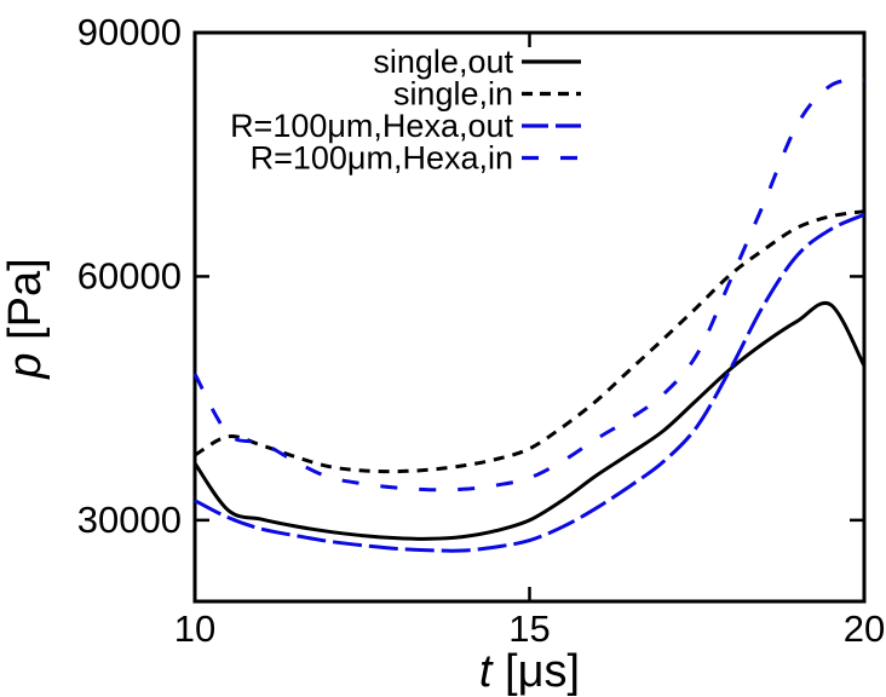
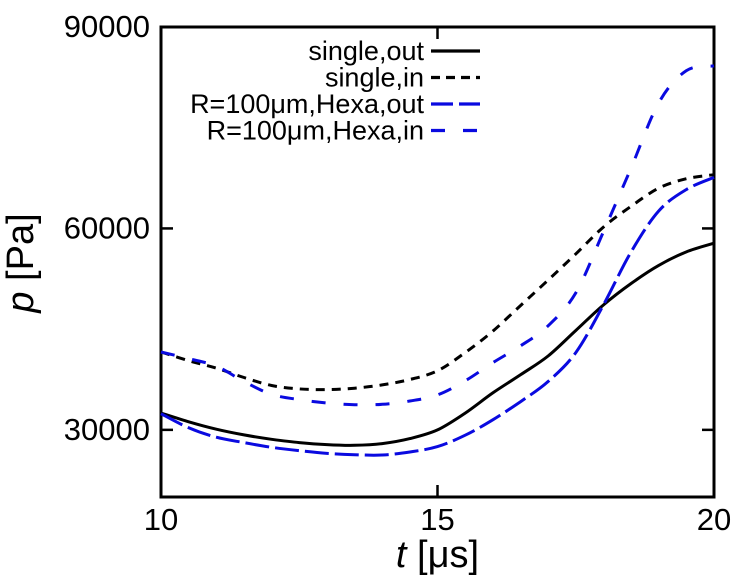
single,out/10: 37000 -> 32000
single,in/10: 38000 -> 42000
R=100μm,Hexa,in/10: 48000 -> 42000
single,out/20: 49000 -> 58000
